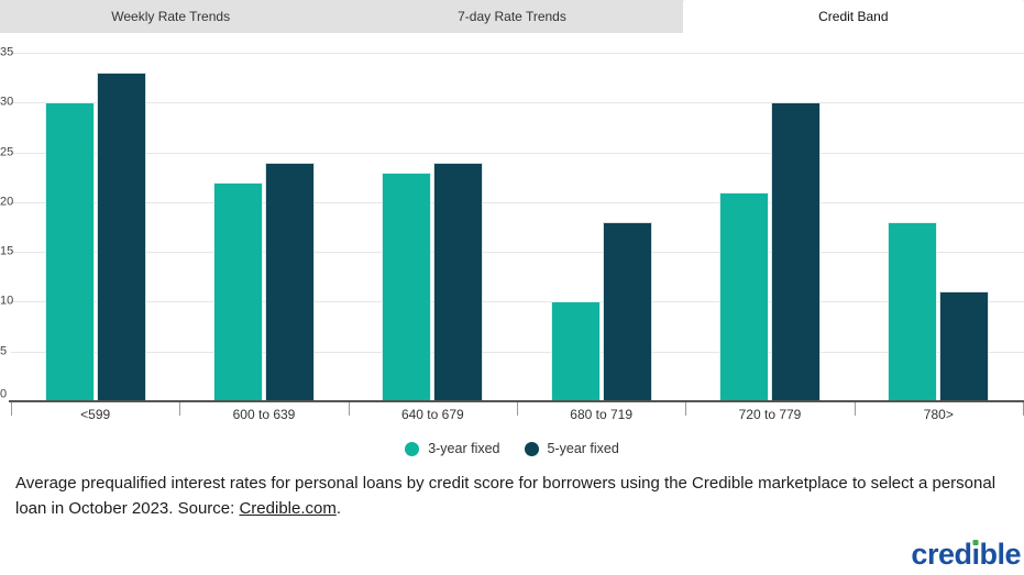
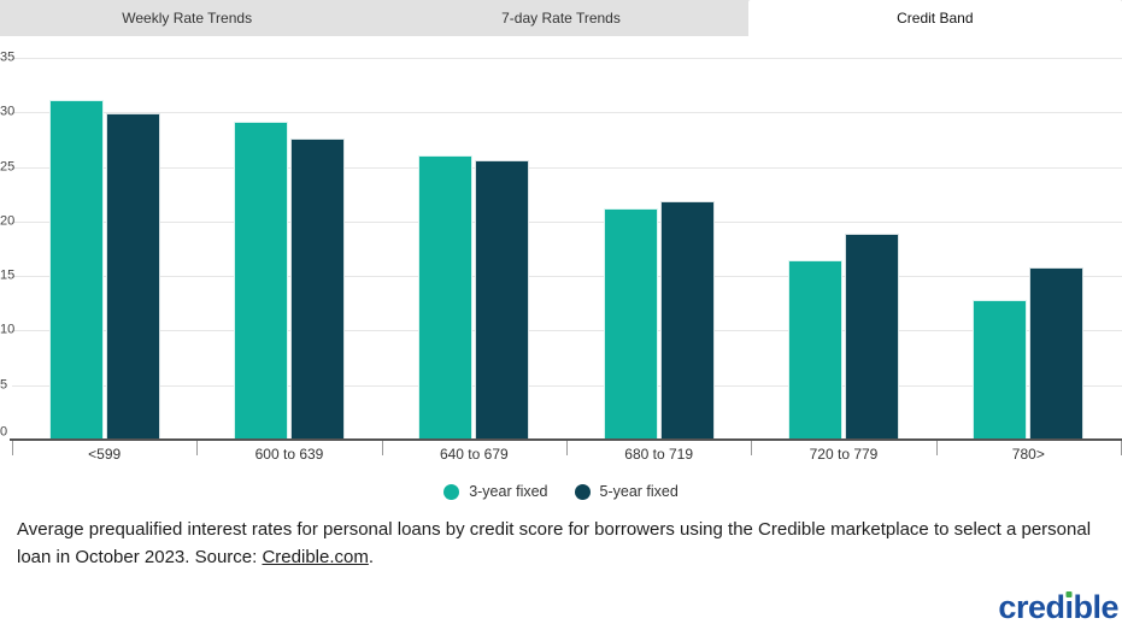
3-year fixed/<599: 30 -> 31
5-year fixed/<599: 33 -> 30
3-year fixed/600 to 639: 22 -> 29
5-year fixed/600 to 639: 24 -> 28
3-year fixed/640 to 679: 23 -> 26
5-year fixed/640 to 679: 24 -> 26
3-year fixed/680 to 719: 10 -> 21
5-year fixed/680 to 719: 18 -> 22
3-year fixed/720 to 779: 21 -> 16
5-year fixed/720 to 779: 30 -> 19
3-year fixed/780>: 18 -> 13
5-year fixed/780>: 11 -> 16
